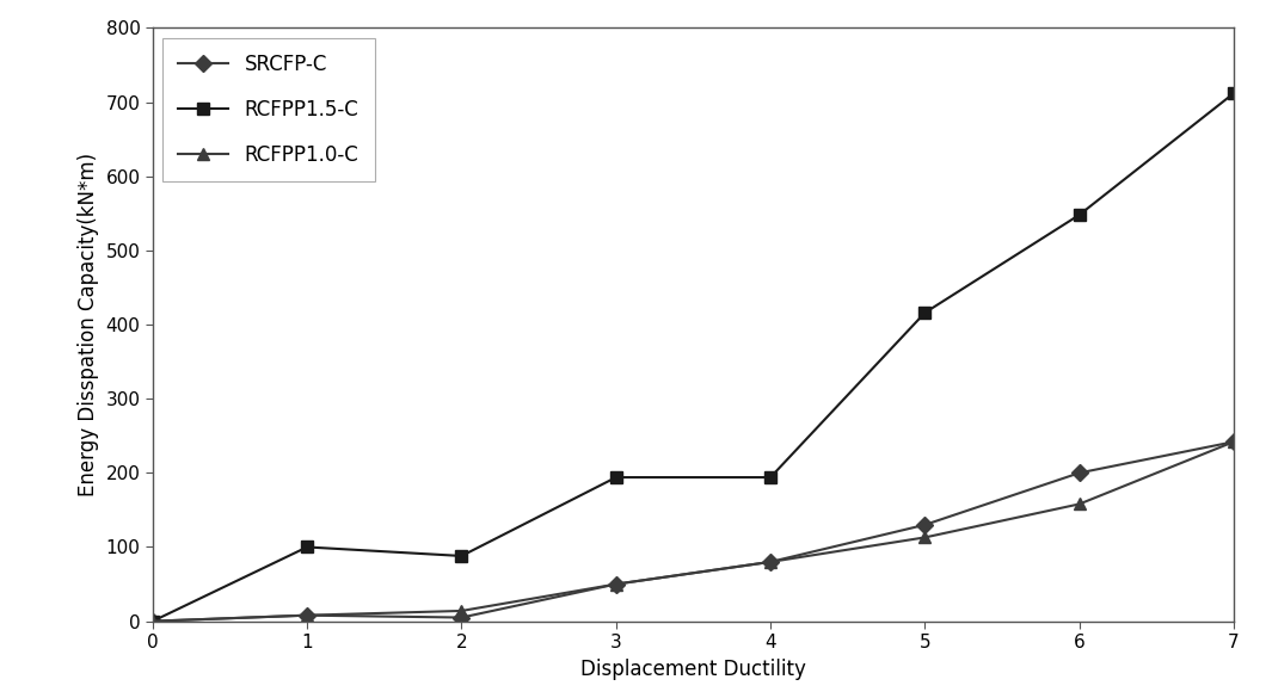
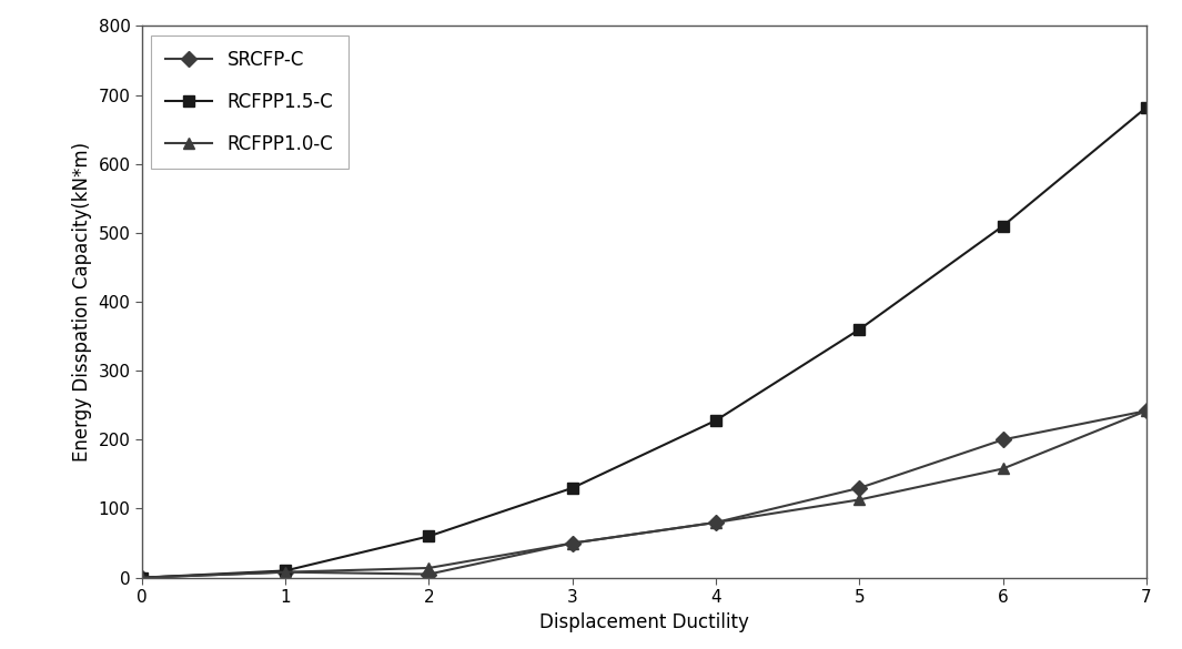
RCFPP1.5-C/1: 100 -> 10
RCFPP1.5-C/2: 88 -> 60
RCFPP1.5-C/3: 194 -> 130
RCFPP1.5-C/4: 194 -> 228
RCFPP1.5-C/5: 416 -> 360
RCFPP1.5-C/6: 548 -> 510
RCFPP1.5-C/7: 712 -> 682
